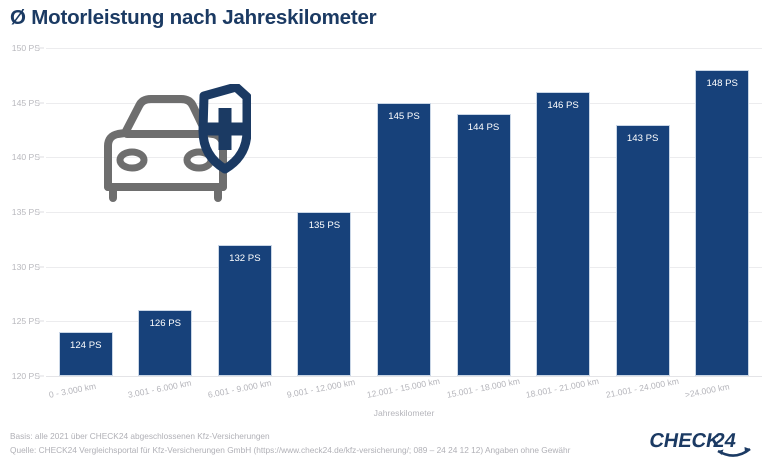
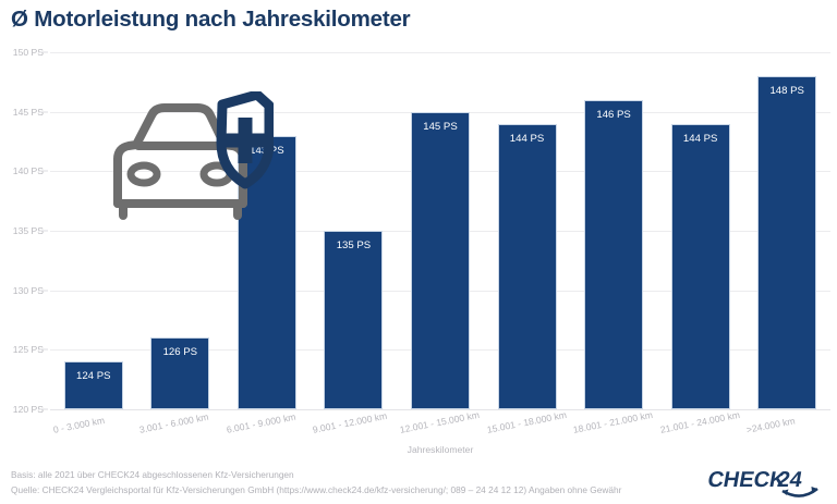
6.001 - 9.000 km: 132 -> 143
21.001 - 24.000 km: 143 -> 144
